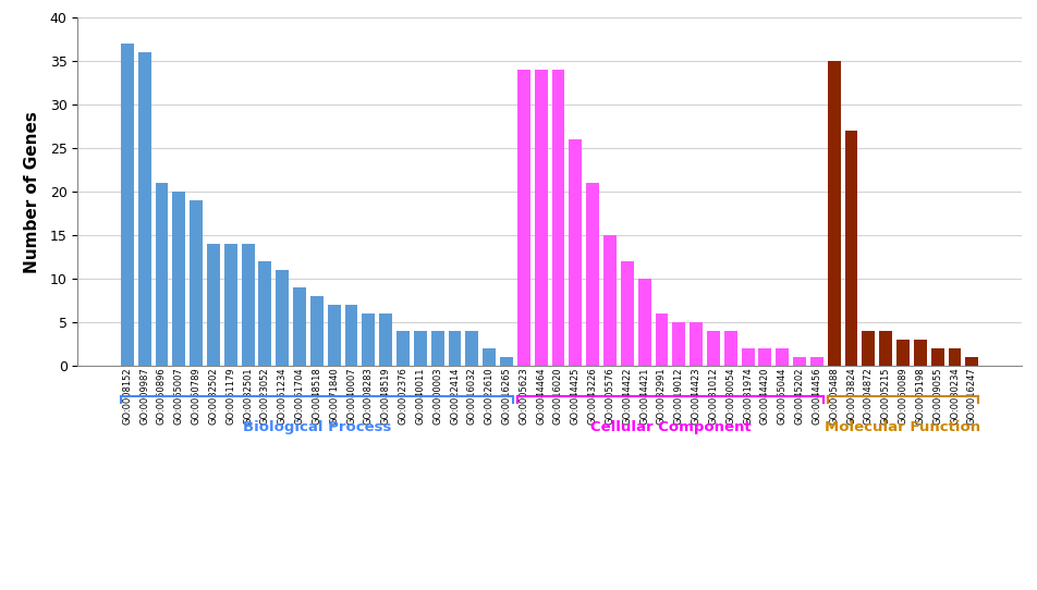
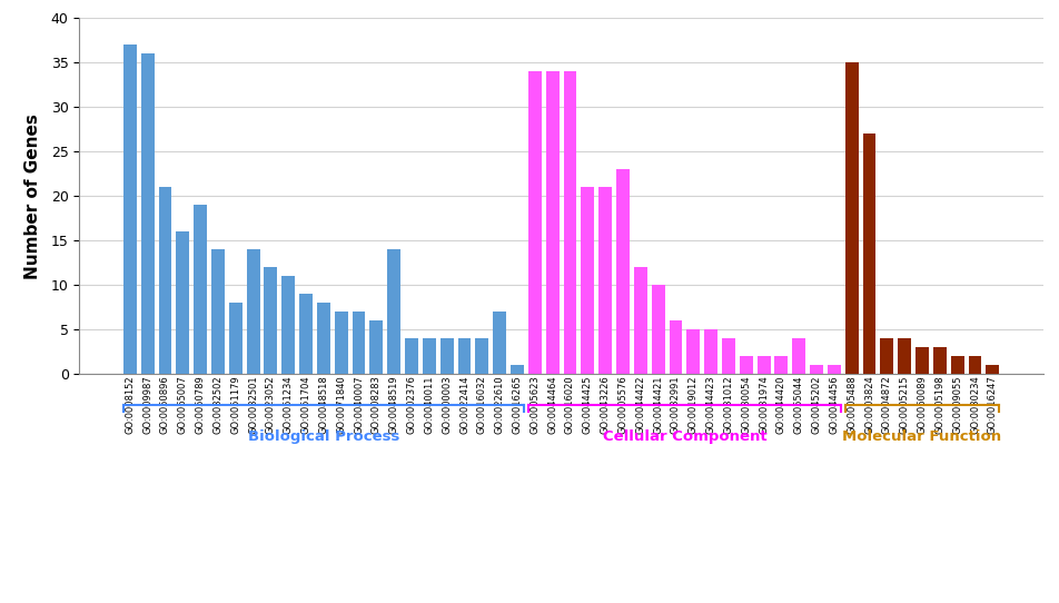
GO:0065007: 20 -> 16
GO:0051179: 14 -> 8
GO:0048519: 6 -> 14
GO:0022610: 2 -> 7
GO:0044425: 26 -> 21
GO:0005576: 15 -> 23
GO:0030054: 4 -> 2
GO:0055044: 2 -> 4
